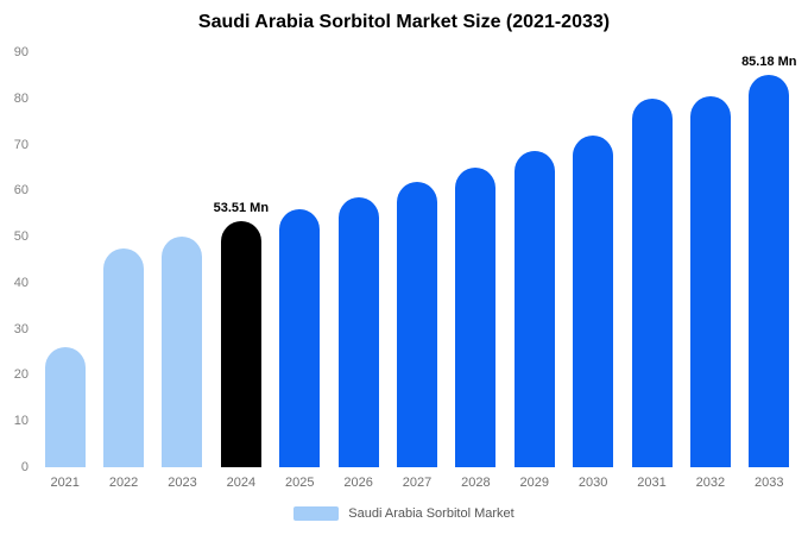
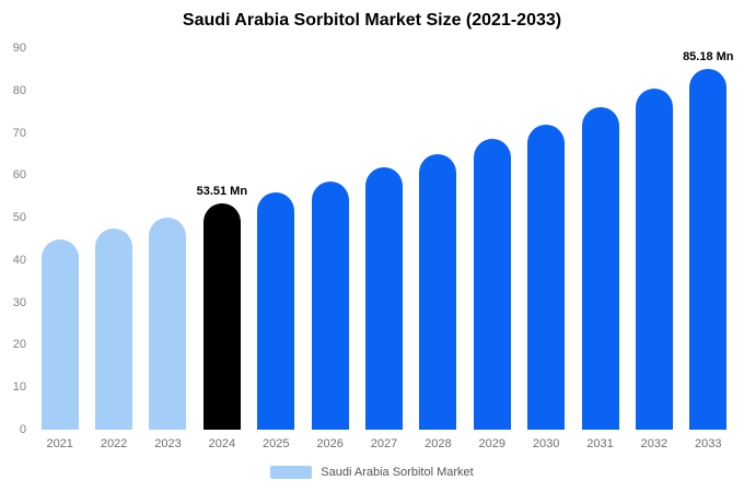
2021: 26 -> 45
2031: 80 -> 76
